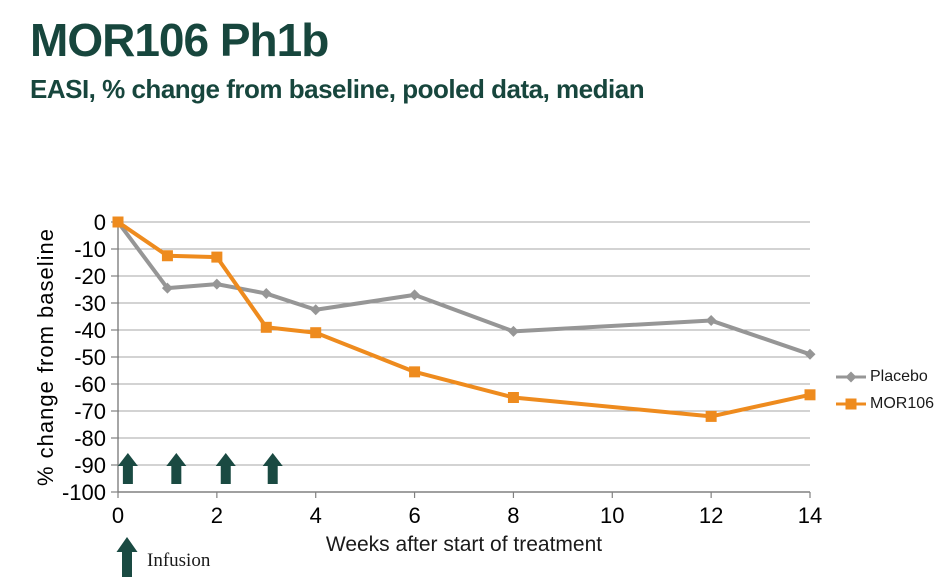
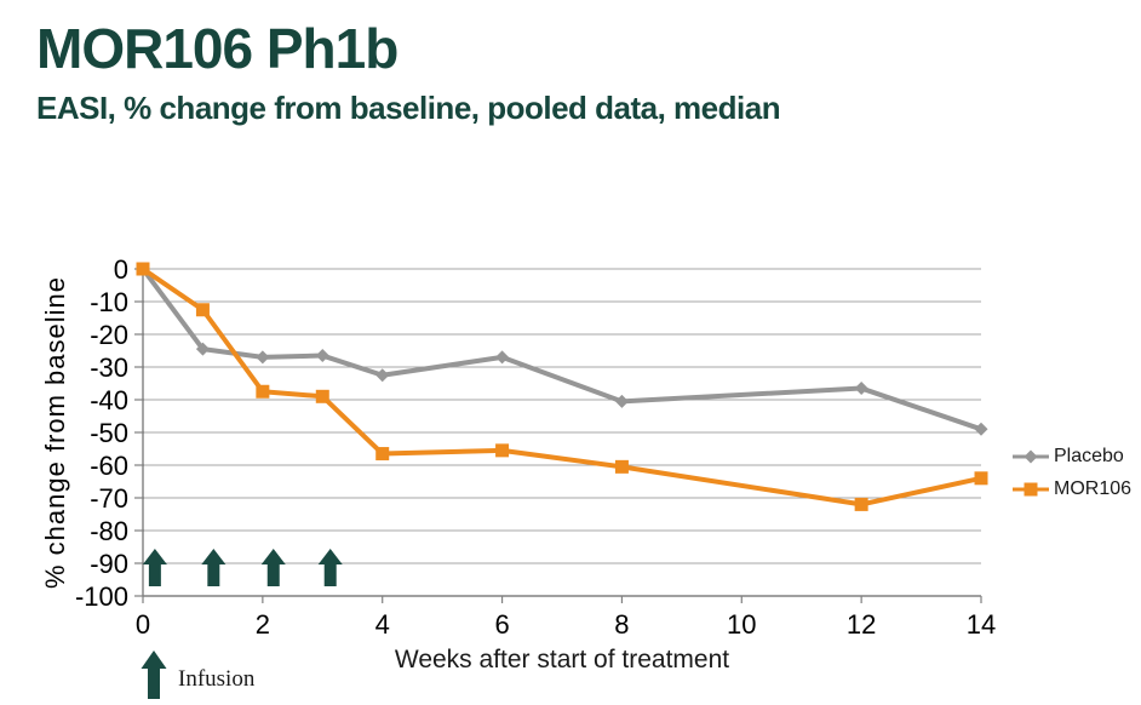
Placebo/2: -23 -> -27
MOR106/2: -13 -> -38
MOR106/4: -41 -> -56
MOR106/8: -65 -> -60
